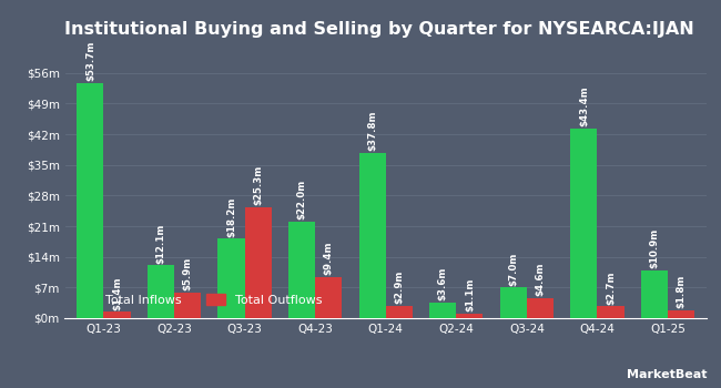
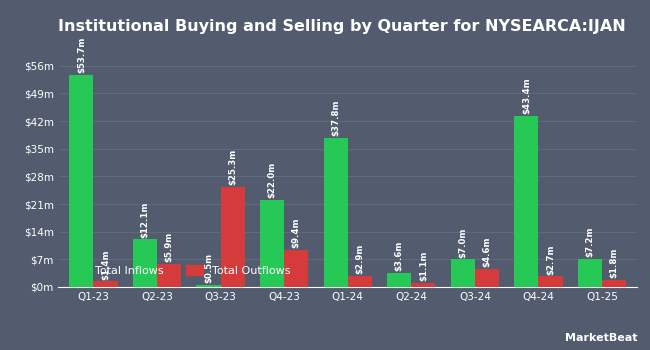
Total Inflows/Q3-23: $18.2m -> $0.5m
Total Inflows/Q1-25: $10.9m -> $7.2m
